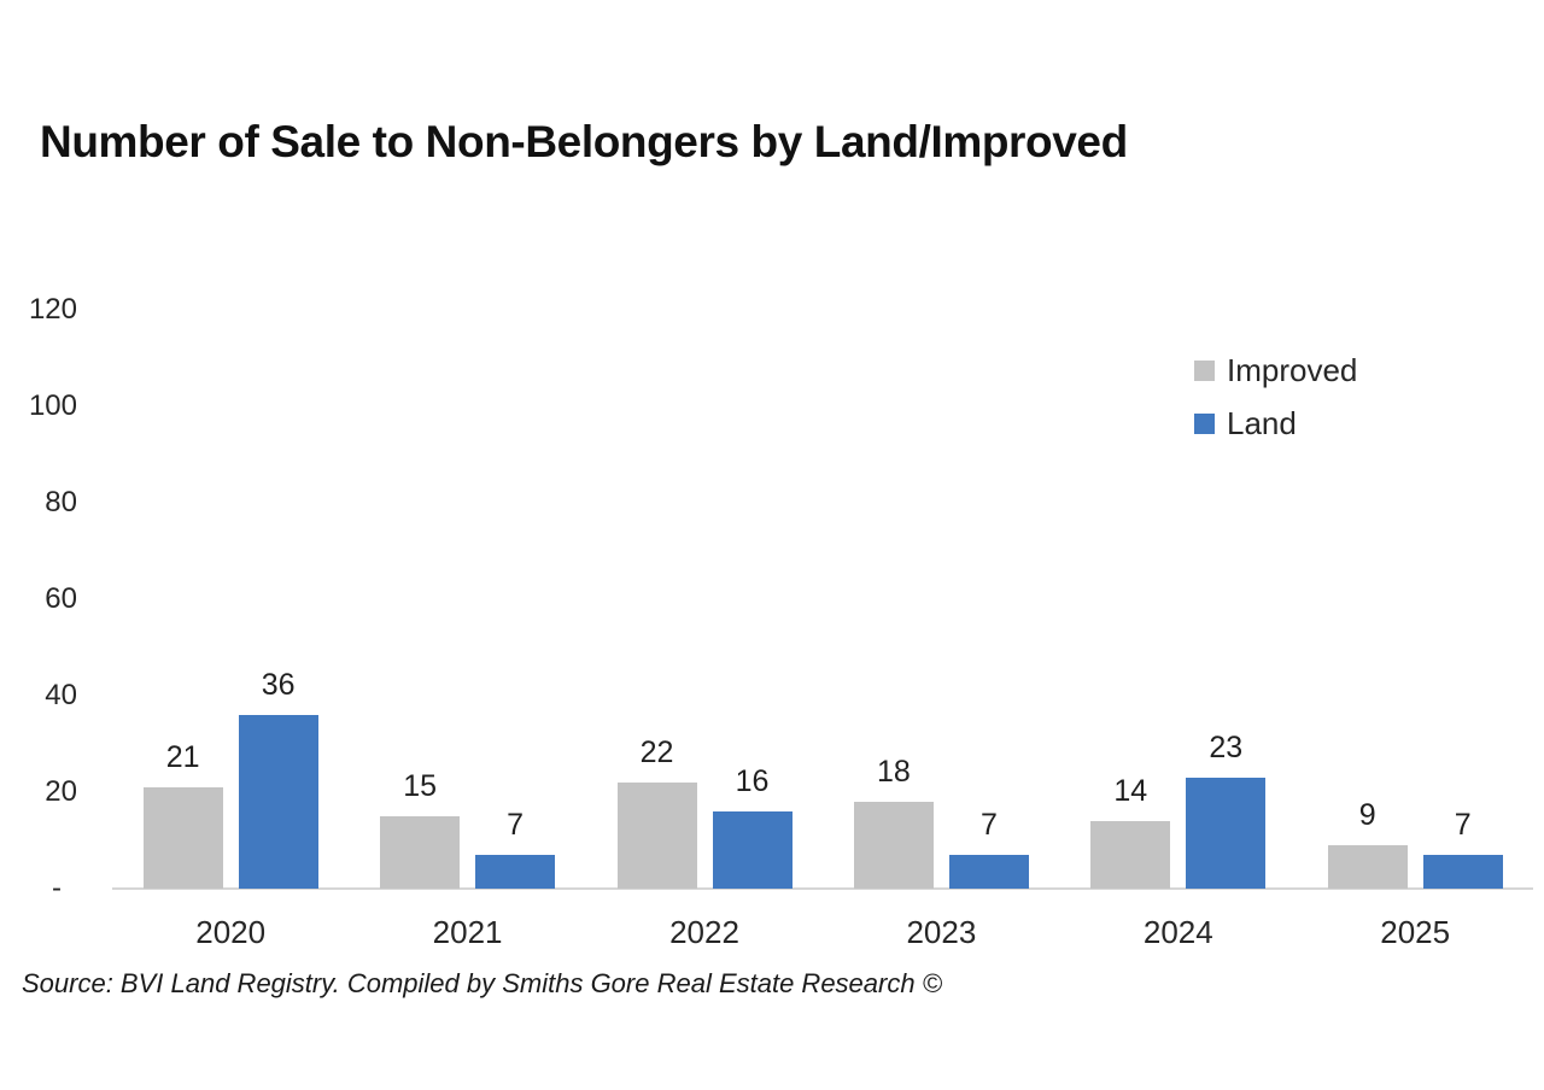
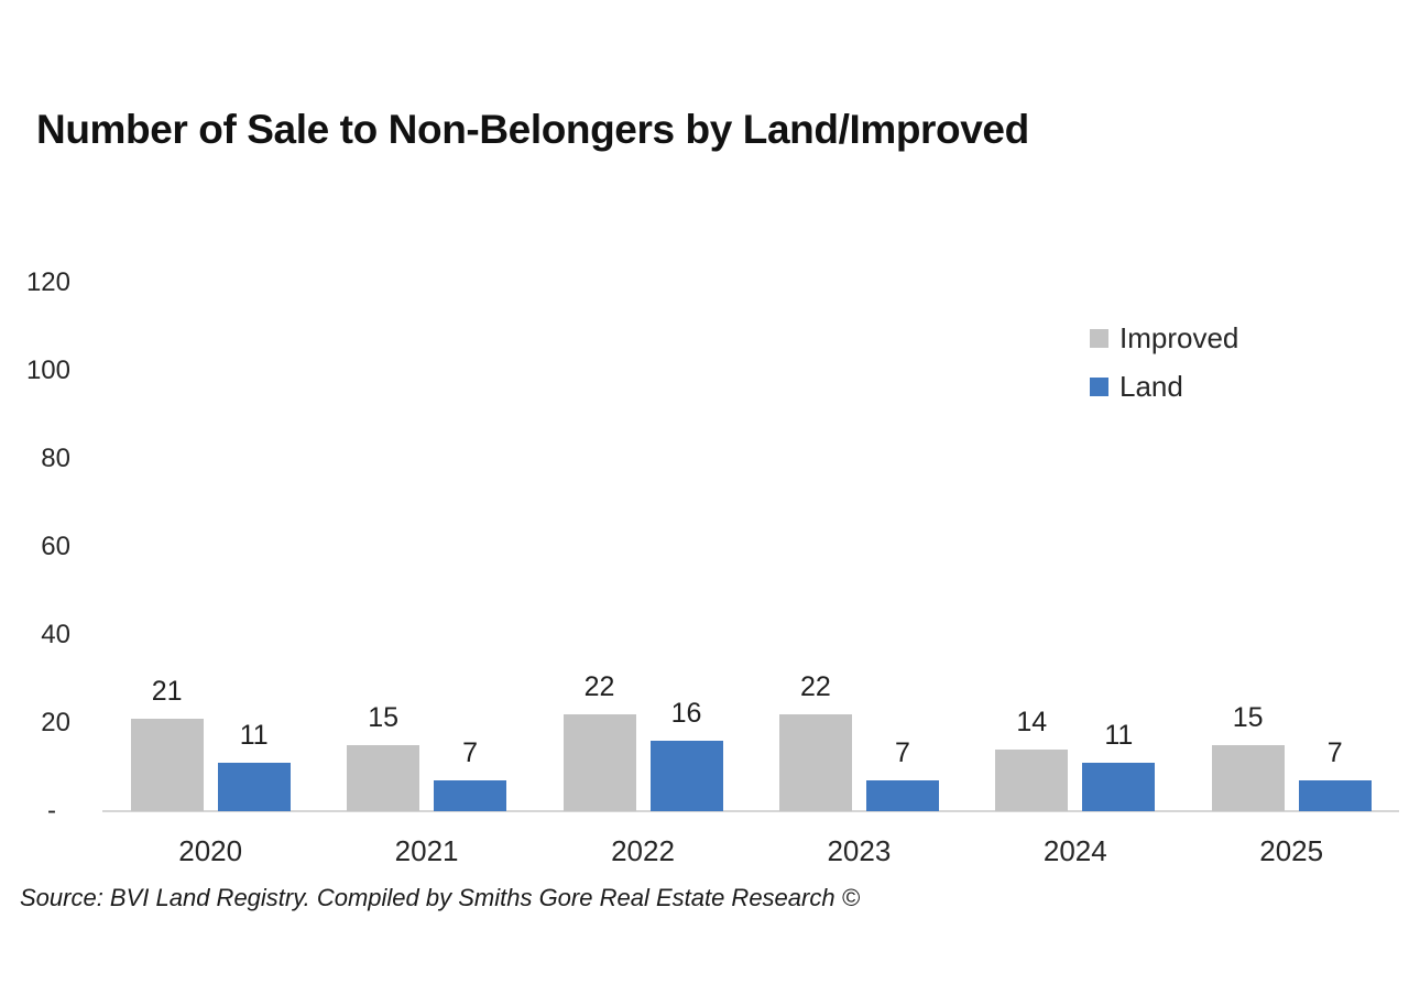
Land/2020: 36 -> 11
Improved/2023: 18 -> 22
Land/2024: 23 -> 11
Improved/2025: 9 -> 15
